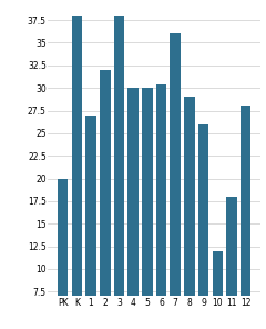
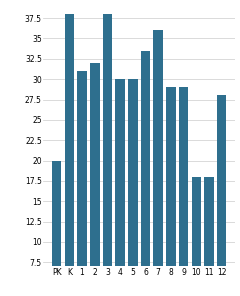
1: 27.0 -> 31.0
6: 30.4 -> 33.5
9: 26.0 -> 29.0
10: 12.0 -> 18.0
